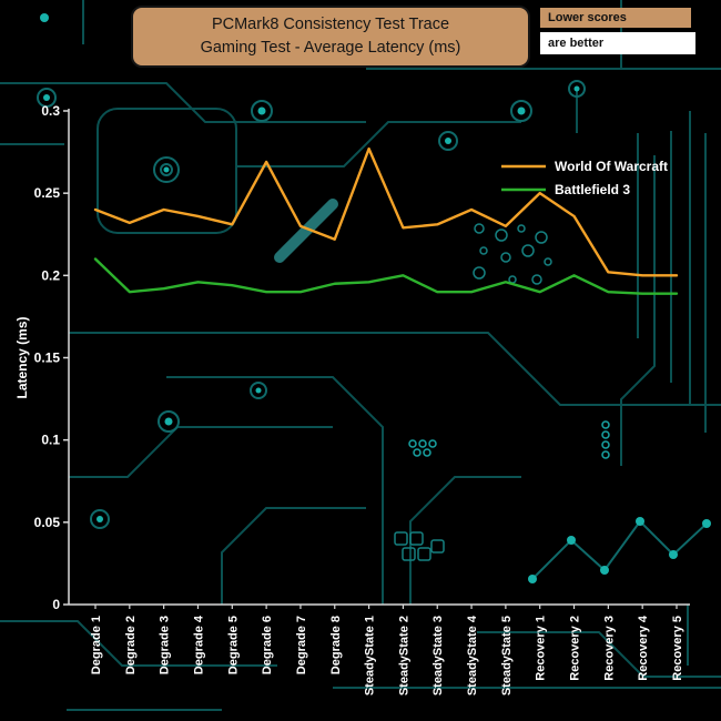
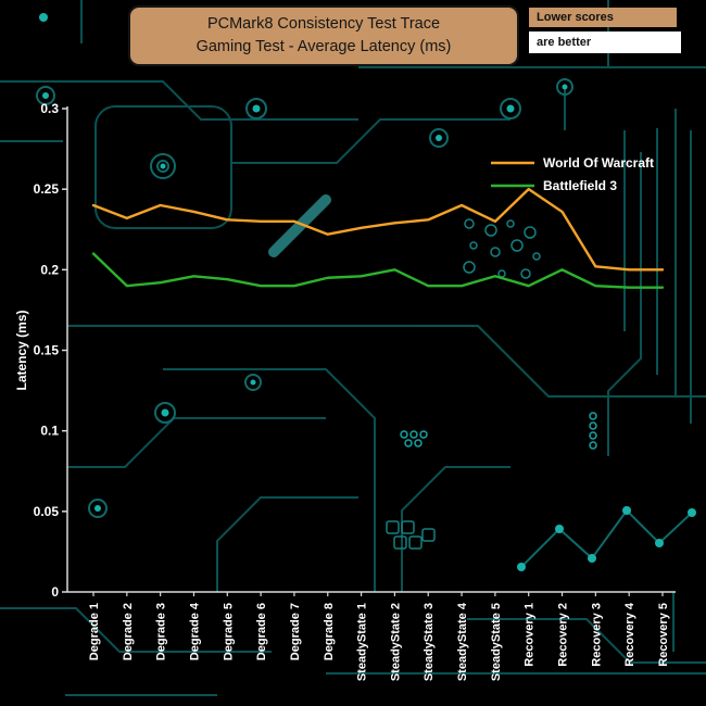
World Of Warcraft/Degrade 6: 0.269 -> 0.230
World Of Warcraft/SteadyState 1: 0.277 -> 0.226
